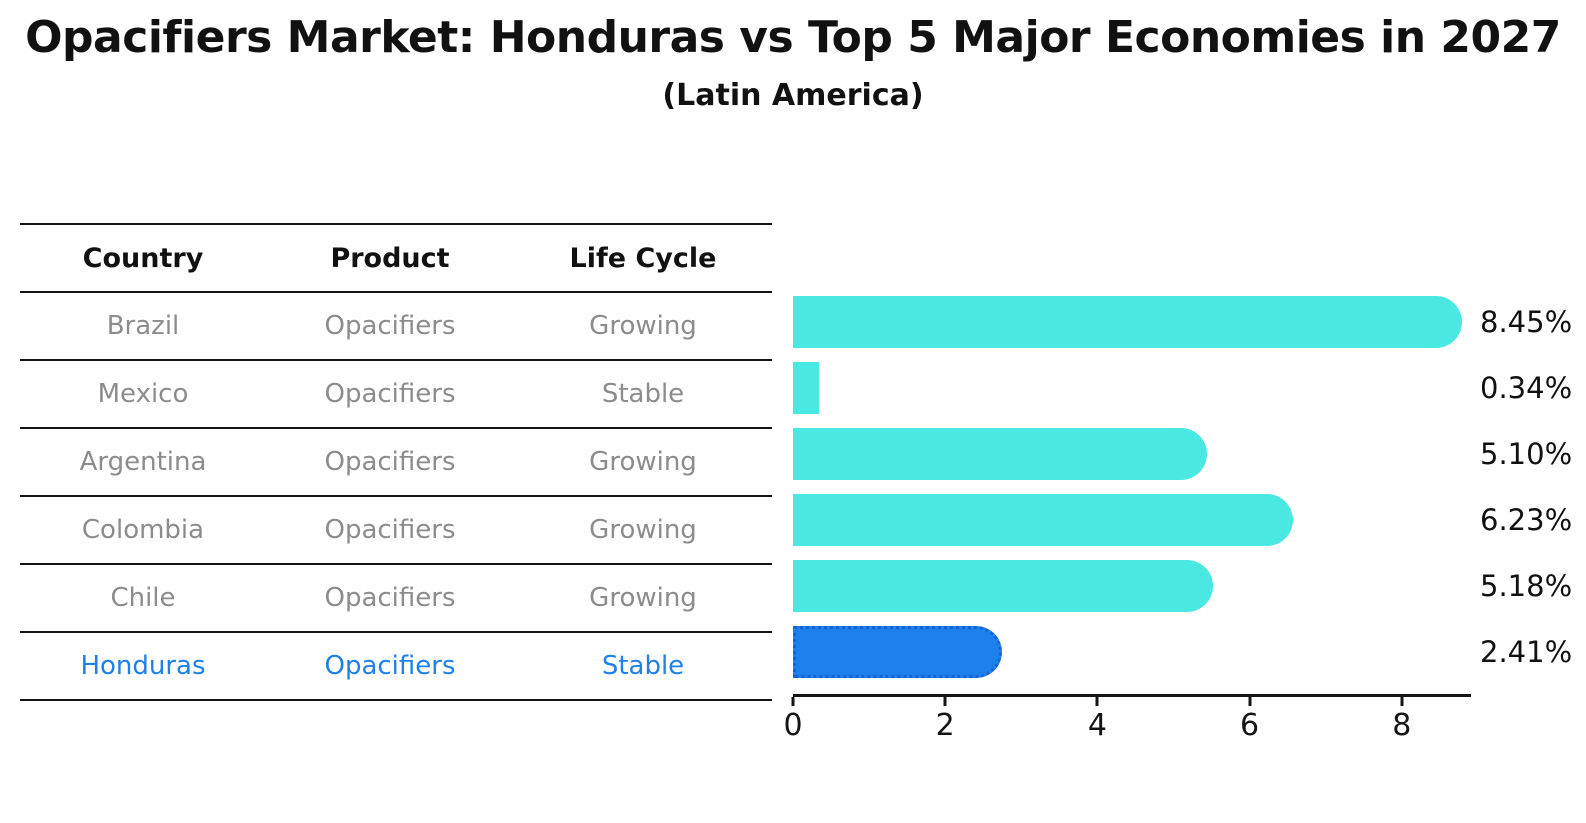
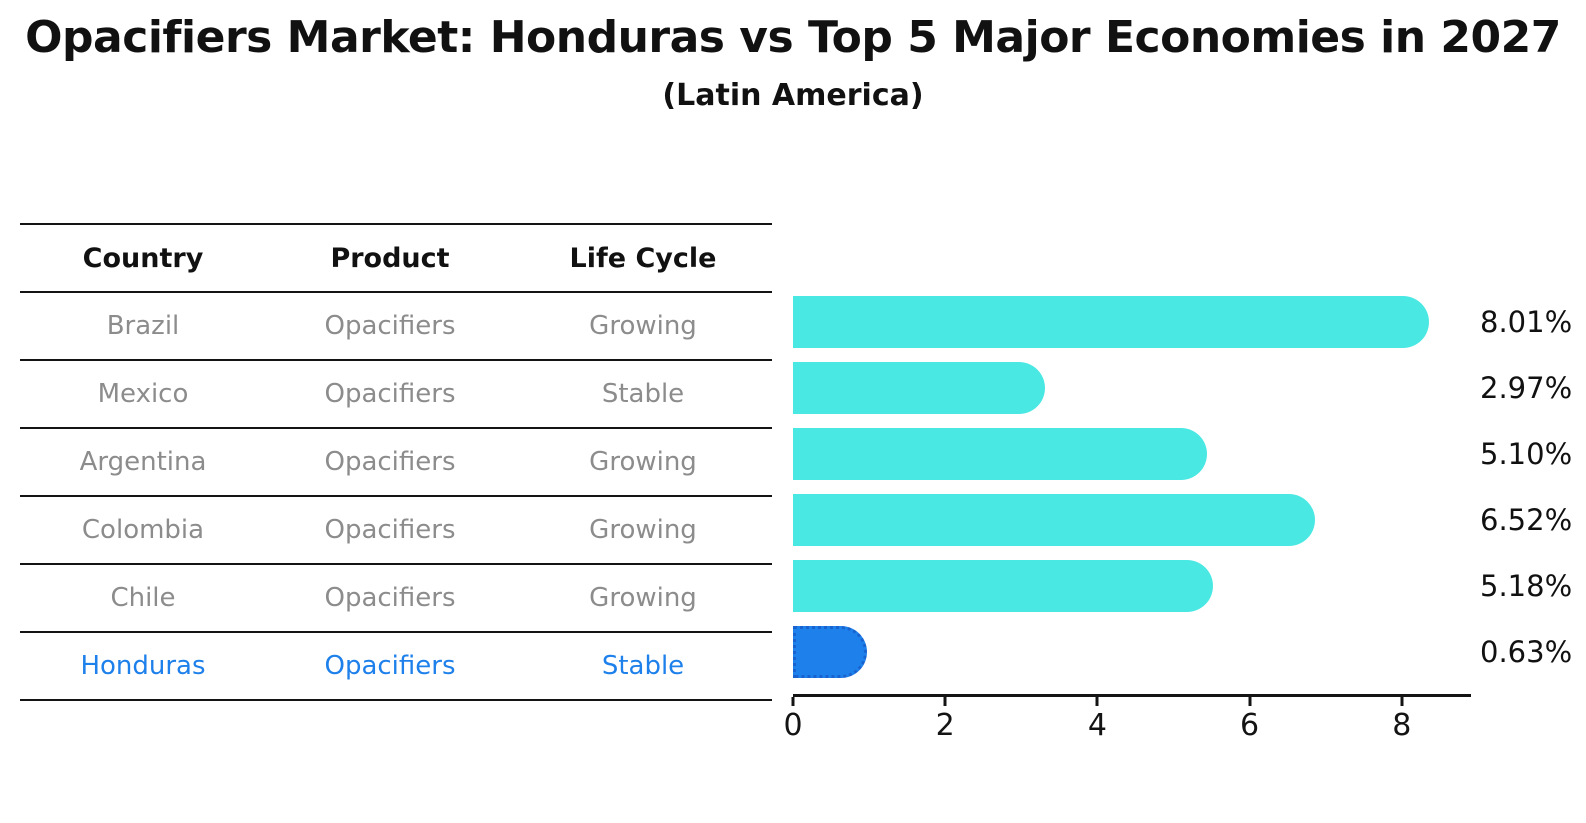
Brazil: 8.45% -> 8.01%
Mexico: 0.34% -> 2.97%
Colombia: 6.23% -> 6.52%
Honduras: 2.41% -> 0.63%
